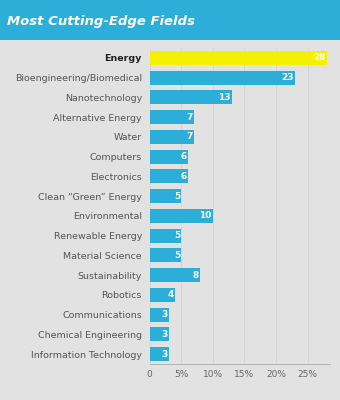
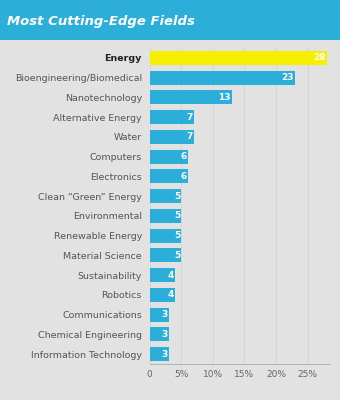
Environmental: 10 -> 5
Sustainability: 8 -> 4
